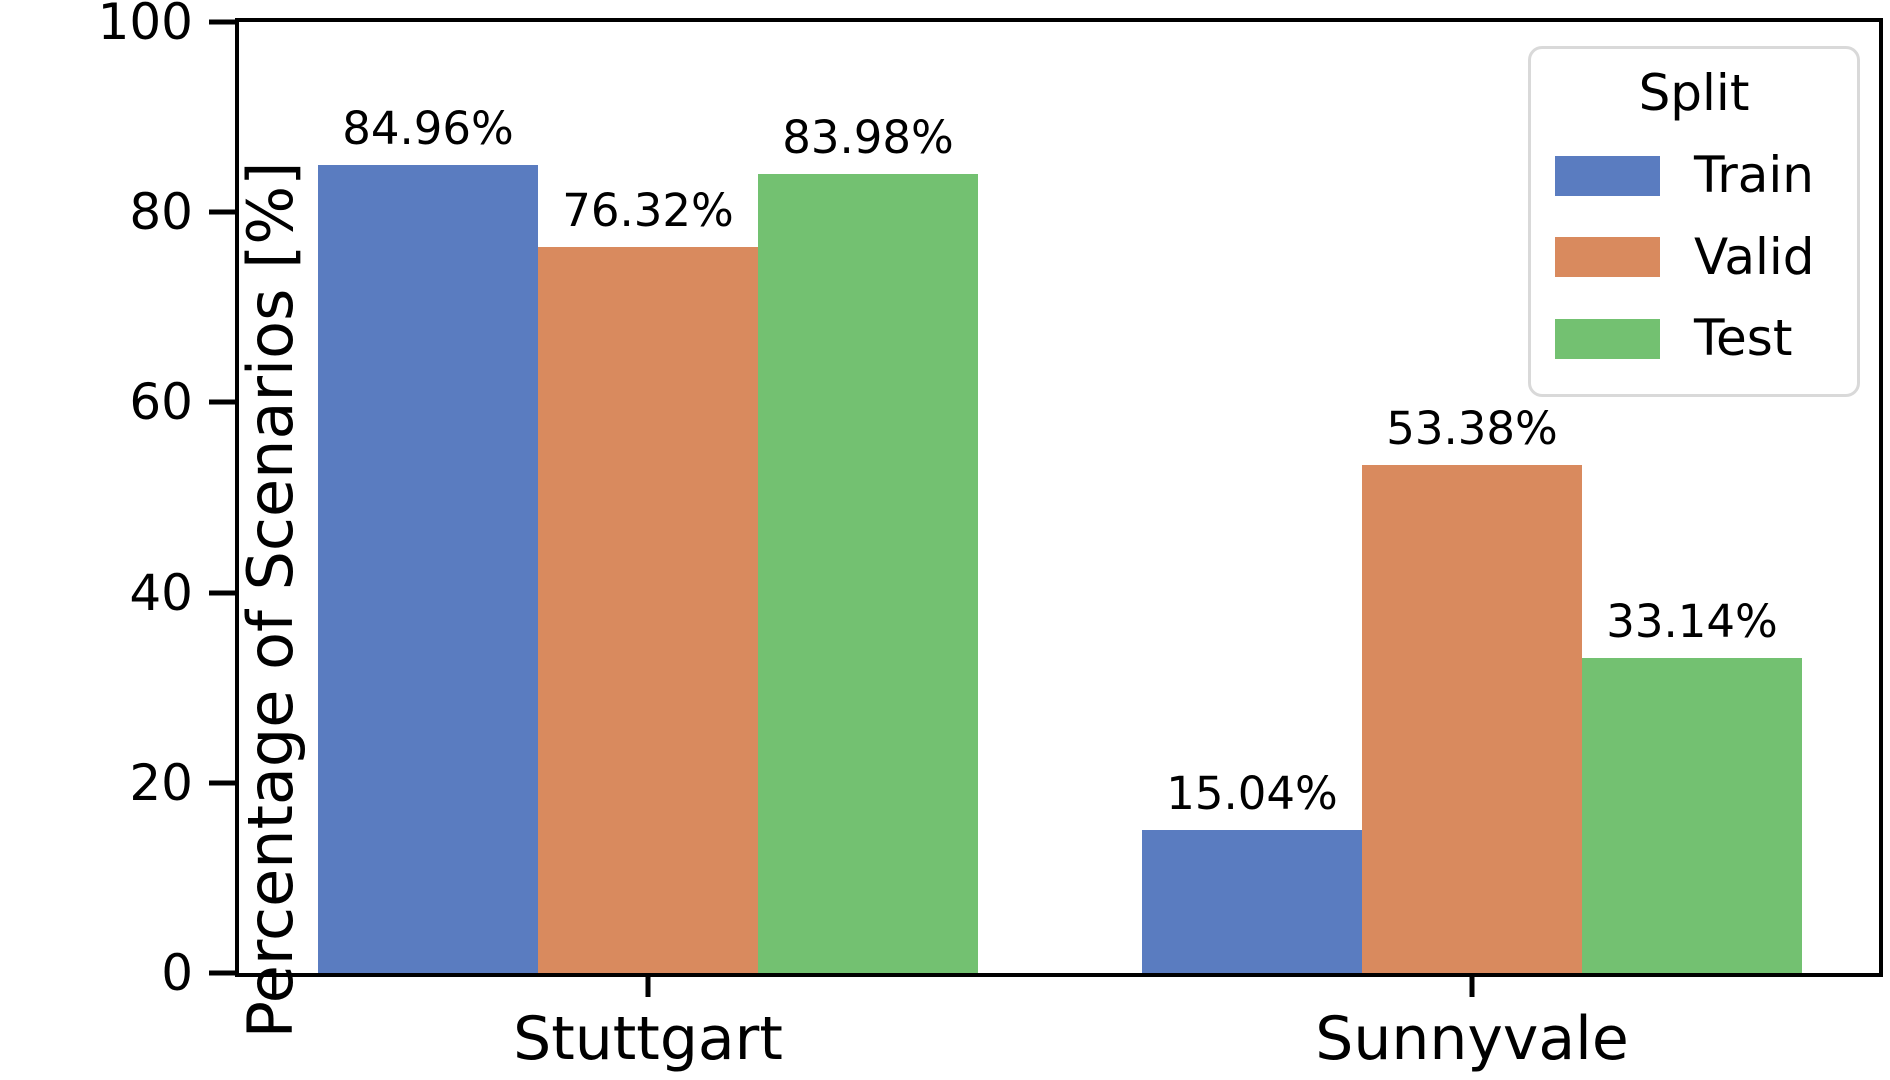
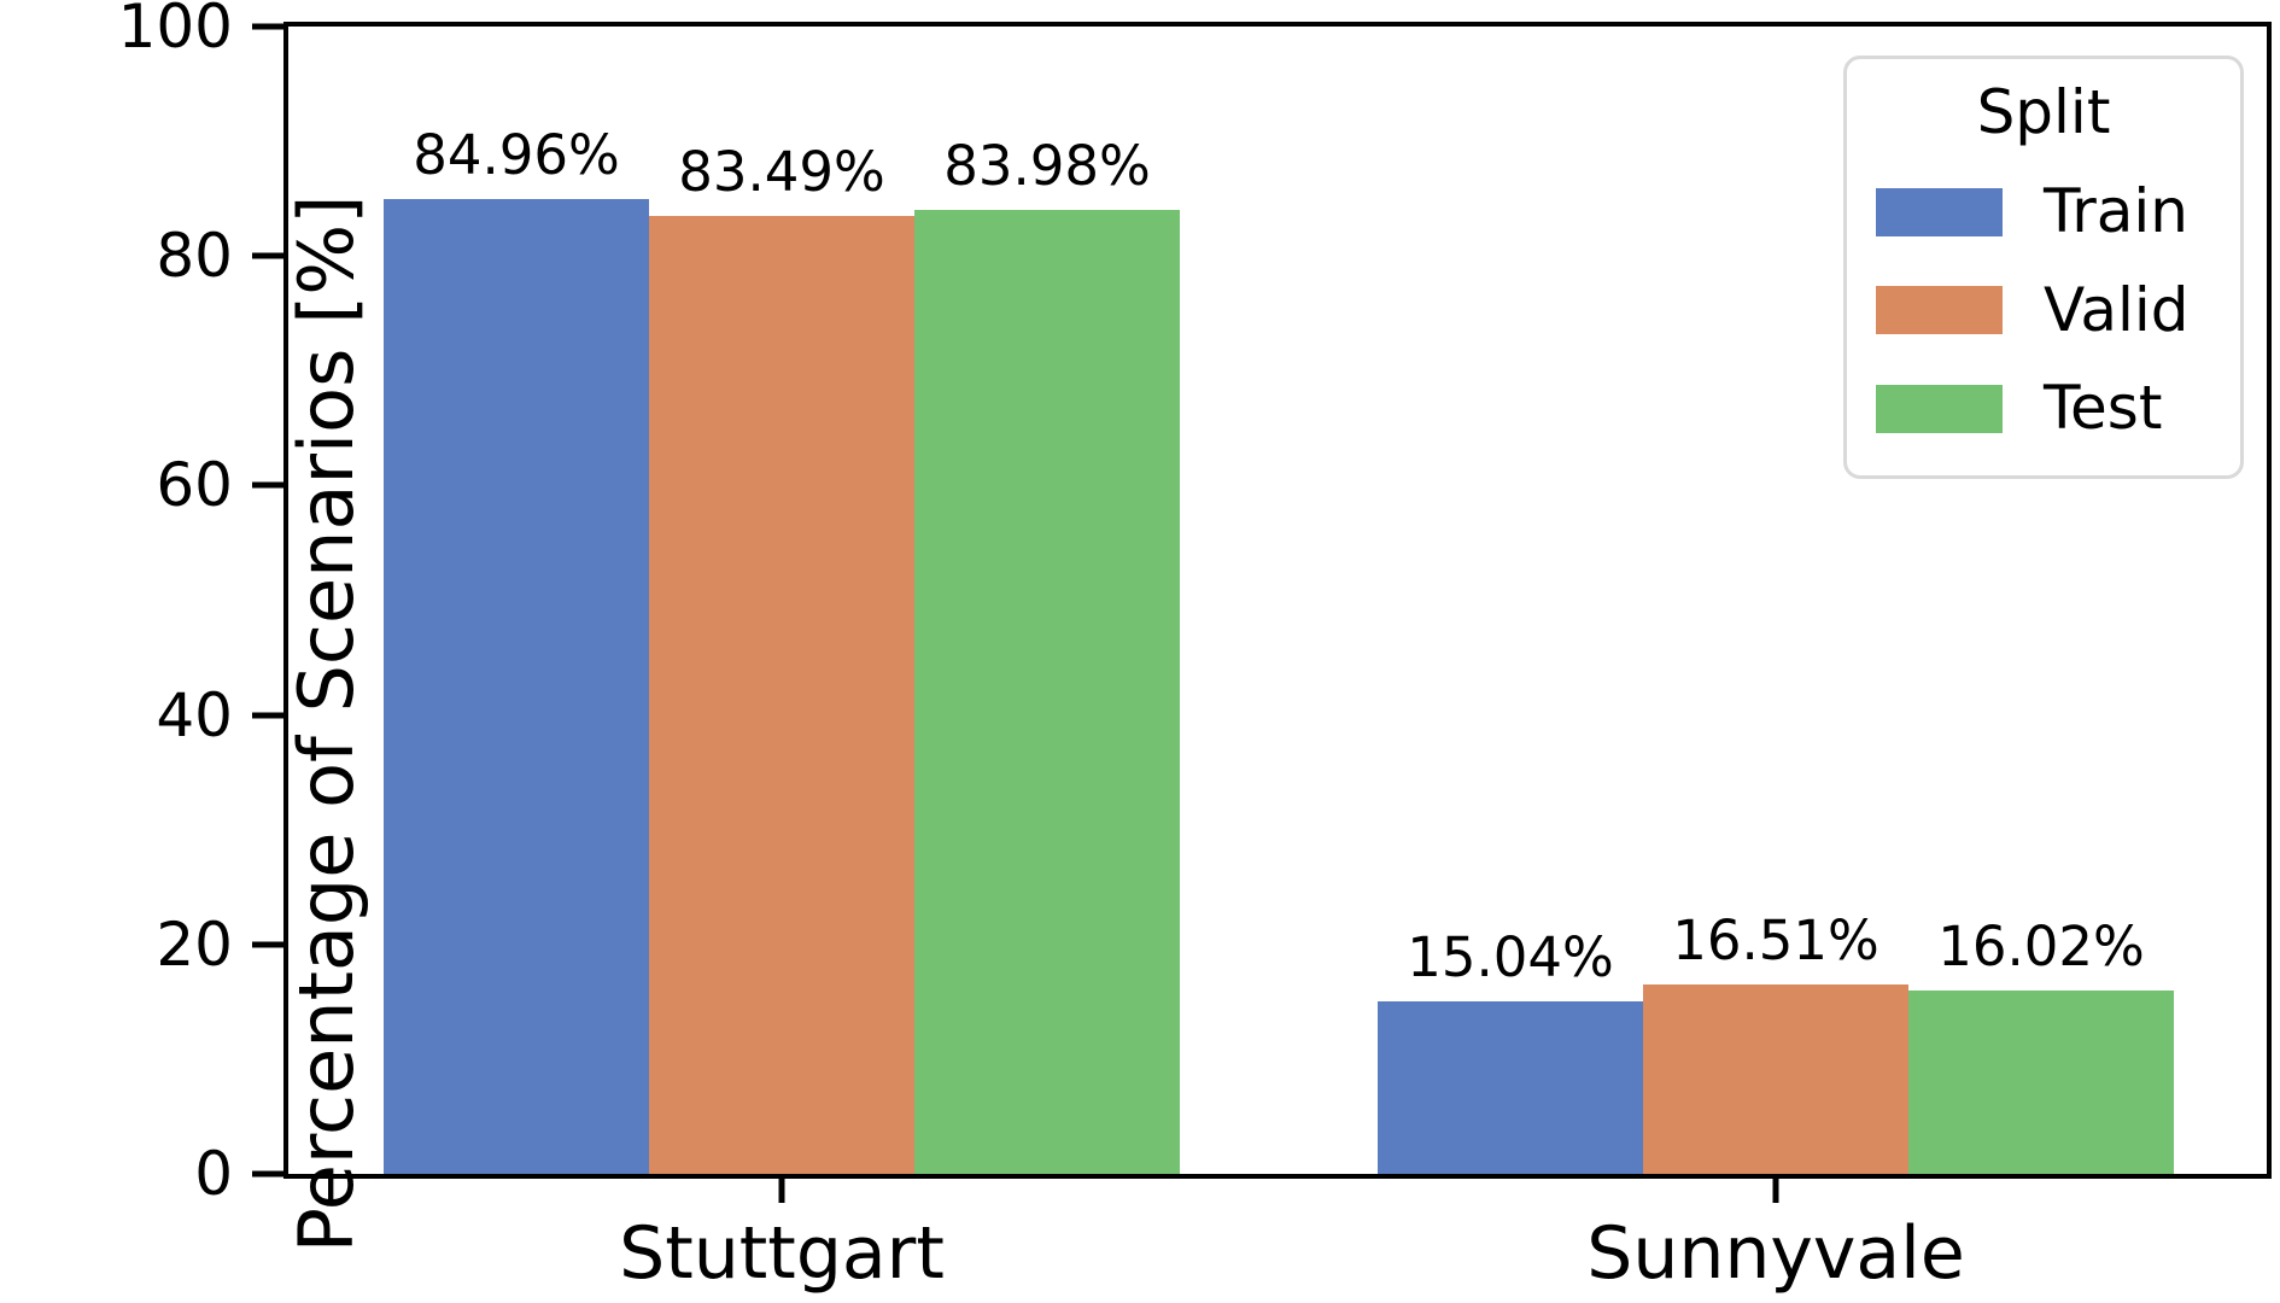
Valid/Stuttgart: 76.32% -> 83.49%
Valid/Sunnyvale: 53.38% -> 16.51%
Test/Sunnyvale: 33.14% -> 16.02%
